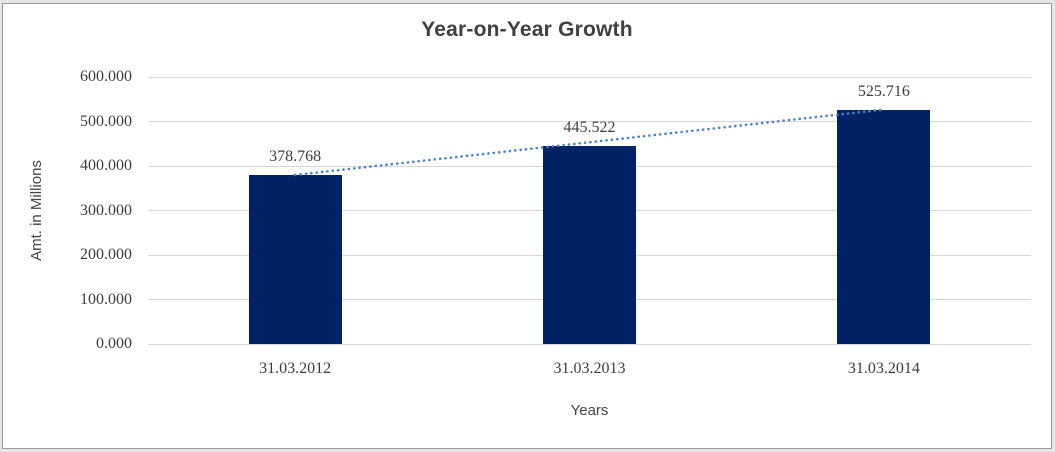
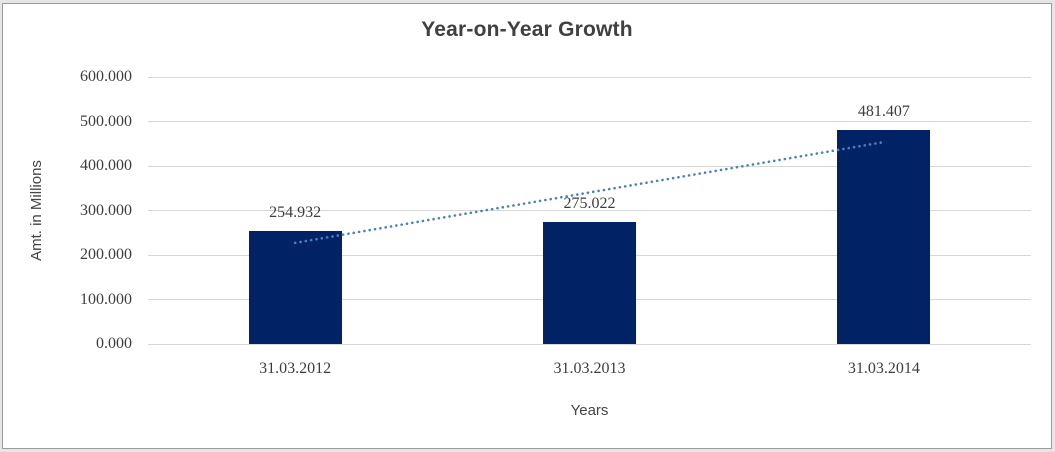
31.03.2012: 378.768 -> 254.932
31.03.2013: 445.522 -> 275.022
31.03.2014: 525.716 -> 481.407
